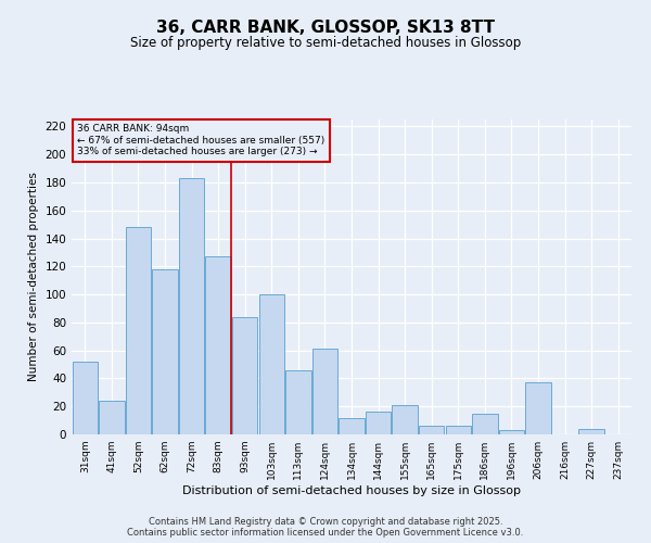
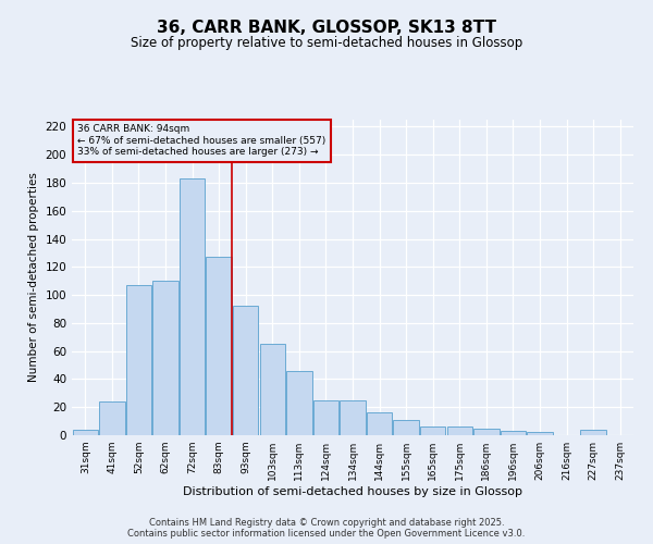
31sqm: 52 -> 4
52sqm: 148 -> 107
62sqm: 118 -> 110
93sqm: 84 -> 92
103sqm: 100 -> 65
124sqm: 61 -> 25
134sqm: 12 -> 25
155sqm: 21 -> 11
186sqm: 15 -> 5
206sqm: 37 -> 2
